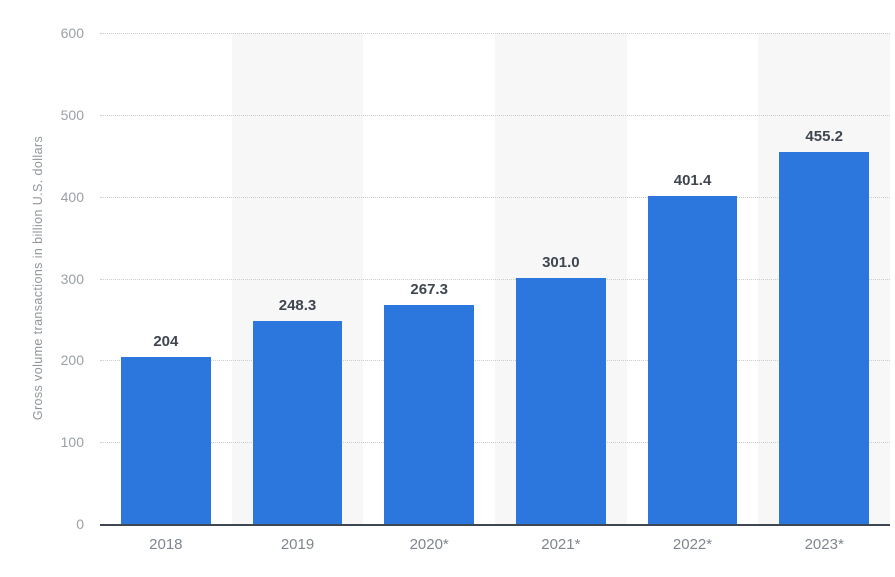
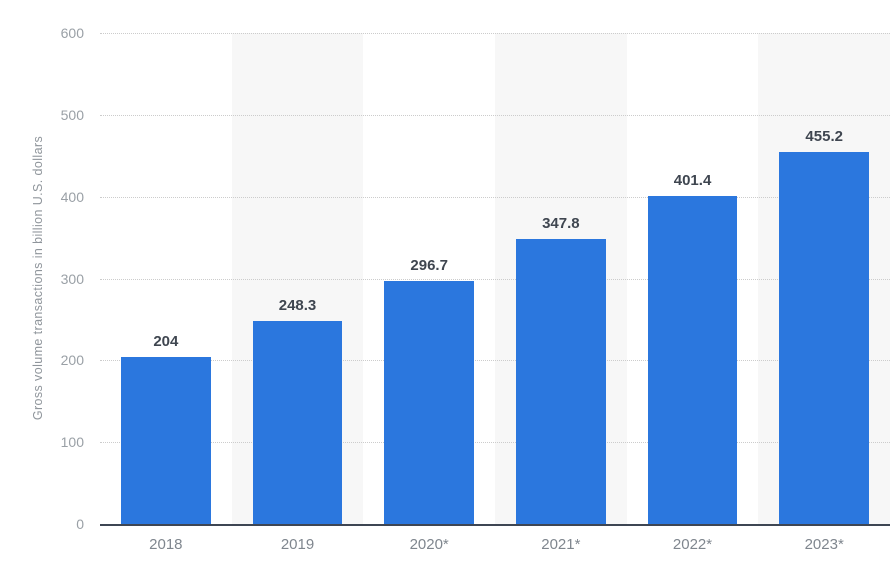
2020*: 267.3 -> 296.7
2021*: 301.0 -> 347.8
